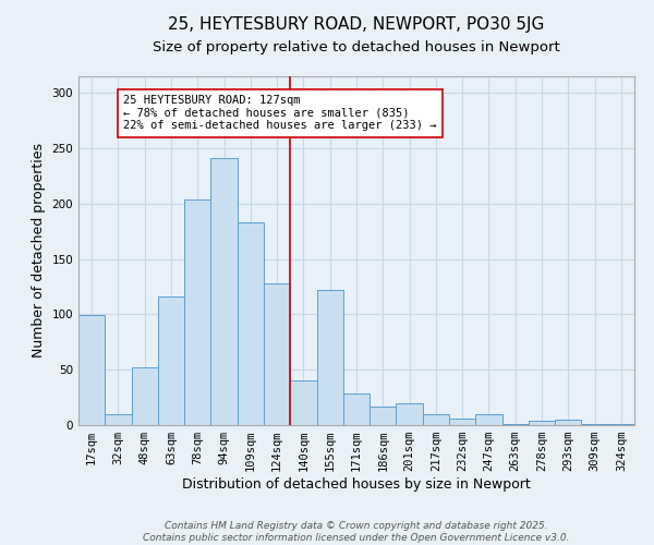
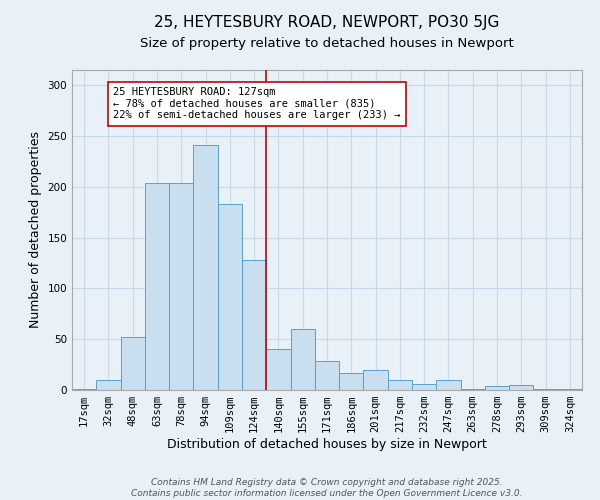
17sqm: 99 -> 1
63sqm: 116 -> 204
155sqm: 122 -> 60
